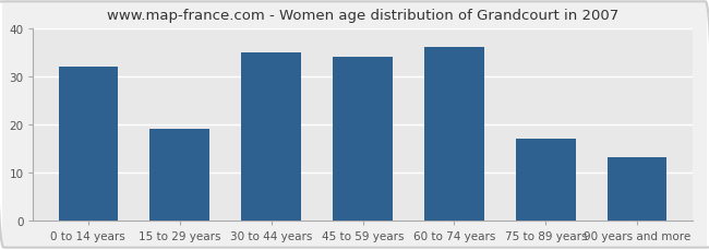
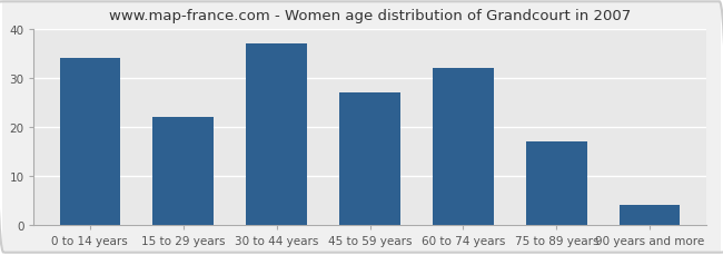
0 to 14 years: 32 -> 34
15 to 29 years: 19 -> 22
30 to 44 years: 35 -> 37
45 to 59 years: 34 -> 27
60 to 74 years: 36 -> 32
90 years and more: 13 -> 4
